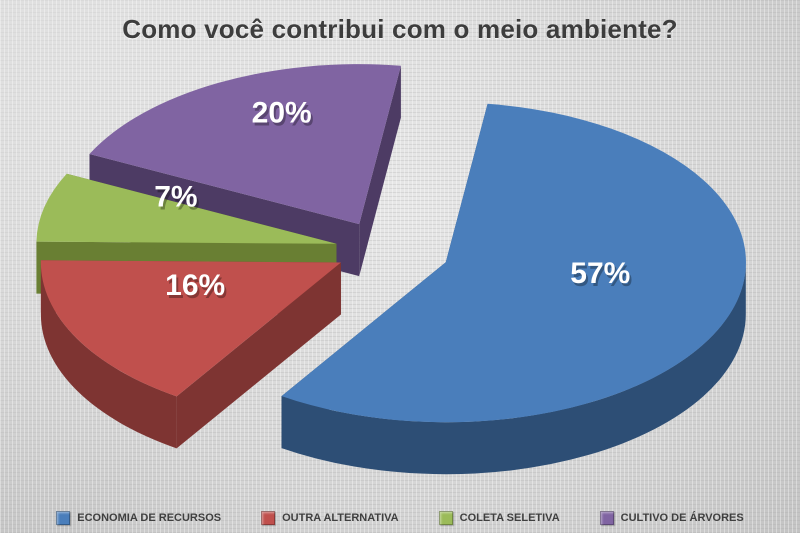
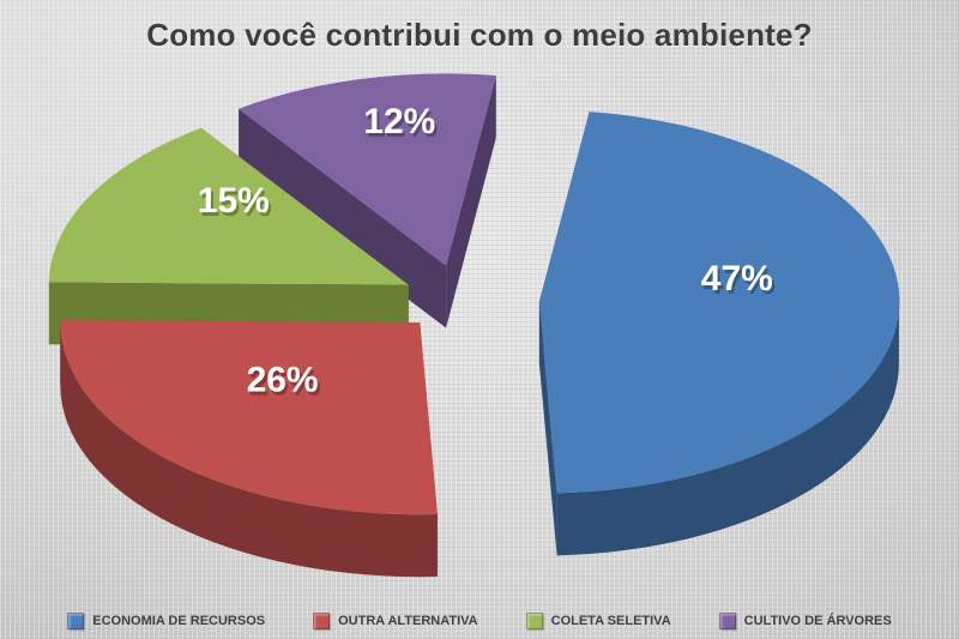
ECONOMIA DE RECURSOS: 57% -> 47%
OUTRA ALTERNATIVA: 16% -> 26%
COLETA SELETIVA: 7% -> 15%
CULTIVO DE ÁRVORES: 20% -> 12%
